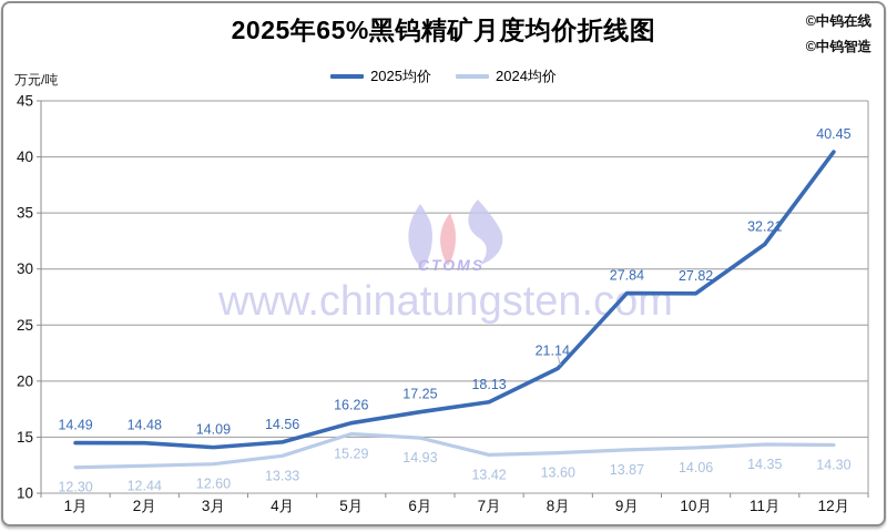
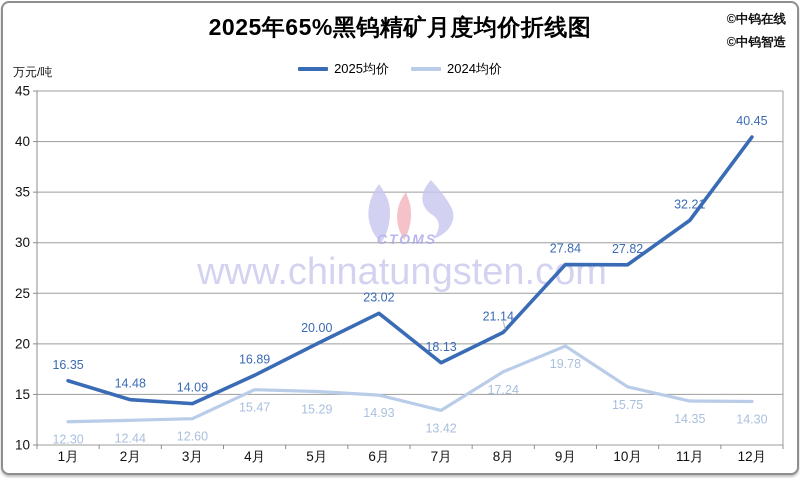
2025均价/1月: 14.49 -> 16.35
2025均价/4月: 14.56 -> 16.89
2024均价/4月: 13.33 -> 15.47
2025均价/5月: 16.26 -> 20.00
2025均价/6月: 17.25 -> 23.02
2024均价/8月: 13.60 -> 17.24
2024均价/9月: 13.87 -> 19.78
2024均价/10月: 14.06 -> 15.75
